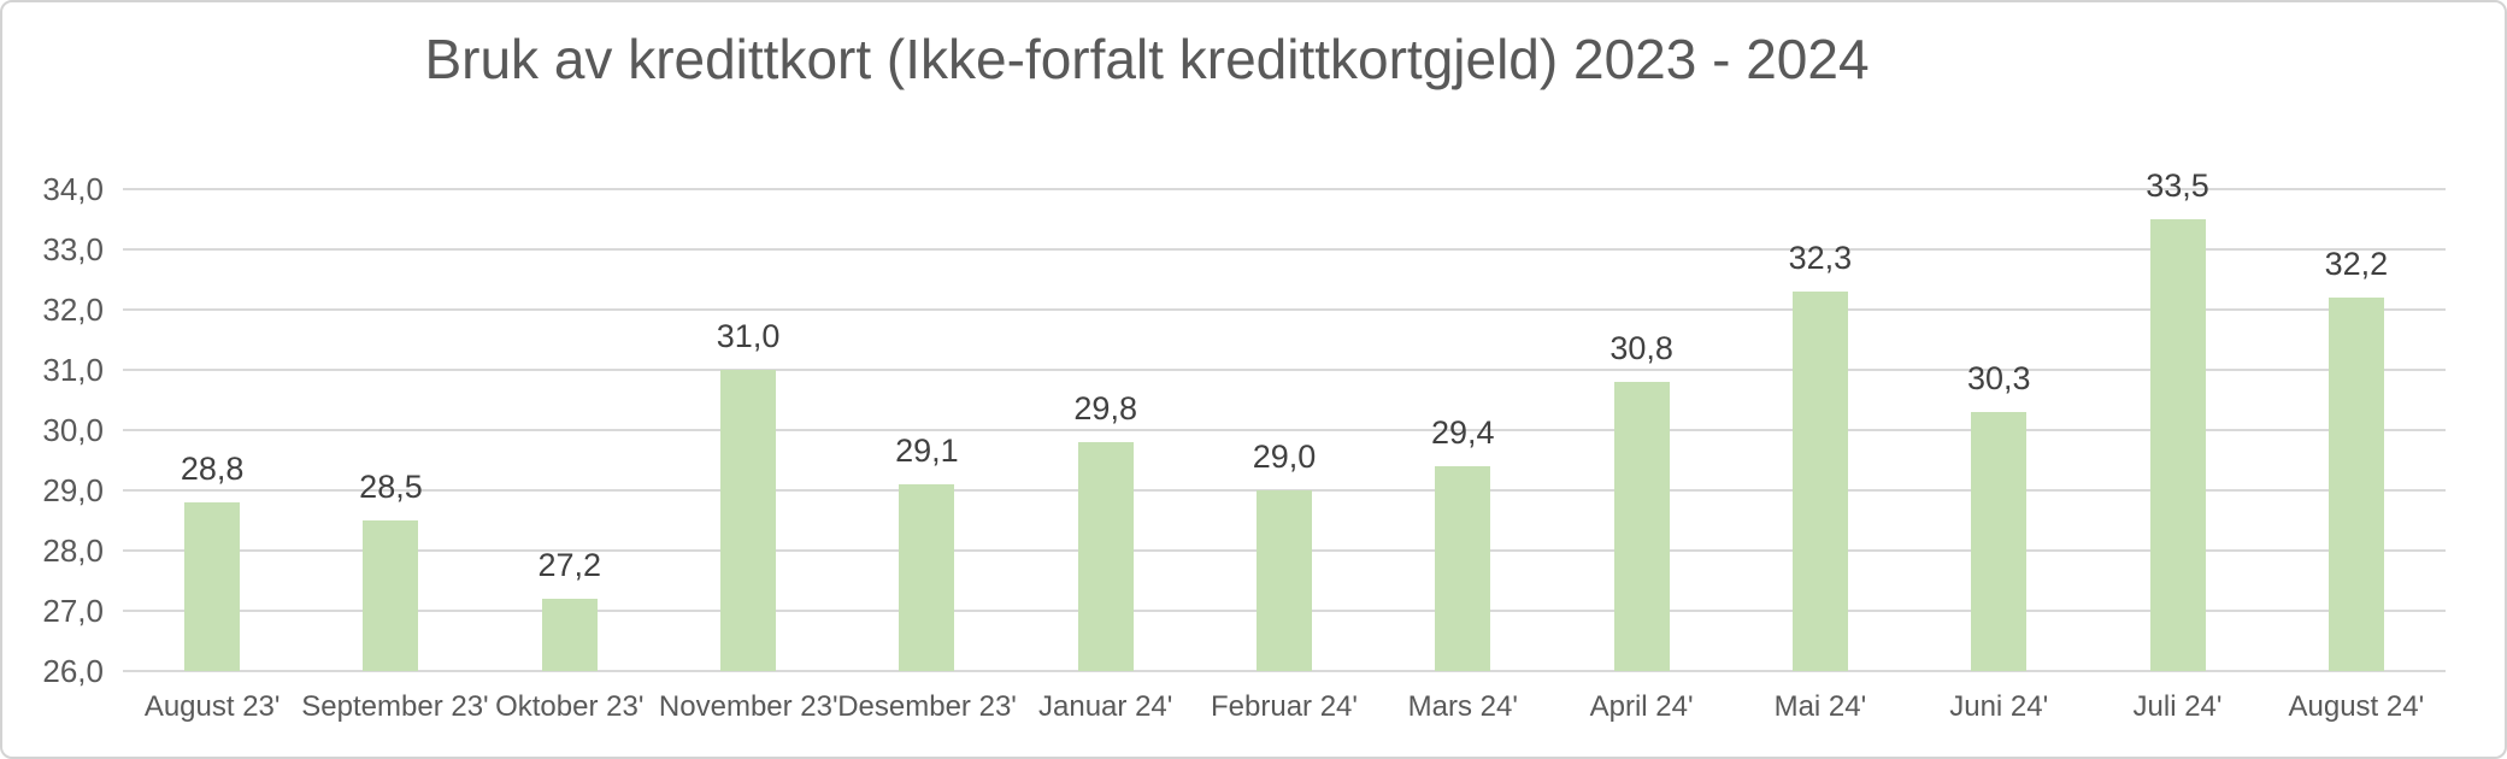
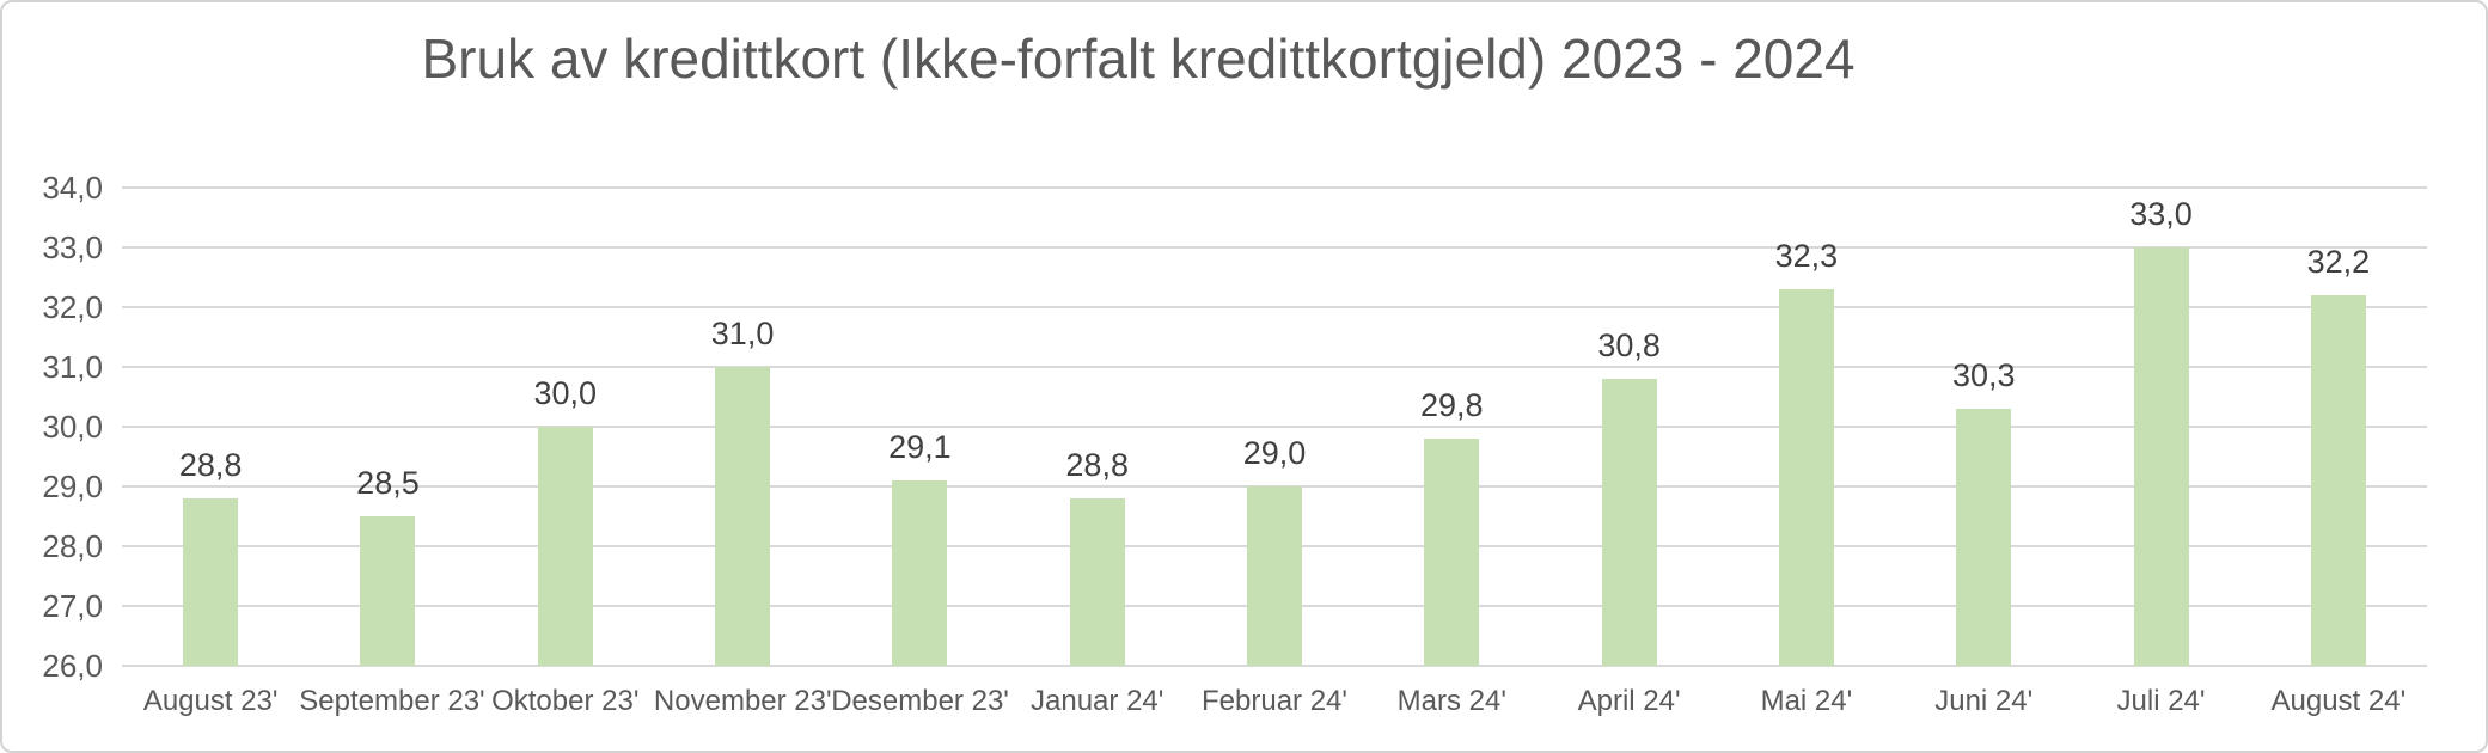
Oktober 23': 27,2 -> 30,0
Januar 24': 29,8 -> 28,8
Mars 24': 29,4 -> 29,8
Juli 24': 33,5 -> 33,0
